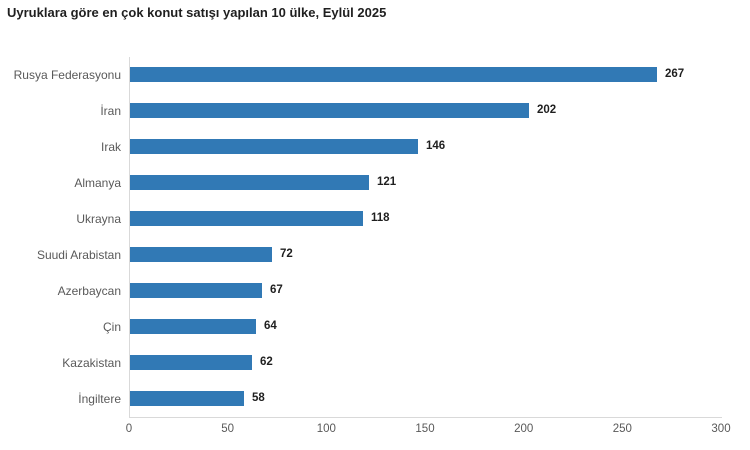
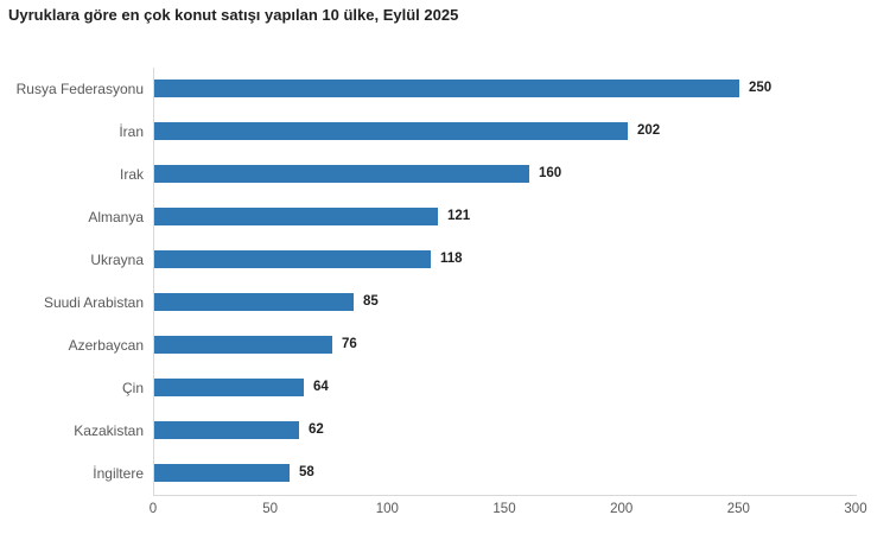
Rusya Federasyonu: 267 -> 250
Irak: 146 -> 160
Suudi Arabistan: 72 -> 85
Azerbaycan: 67 -> 76
